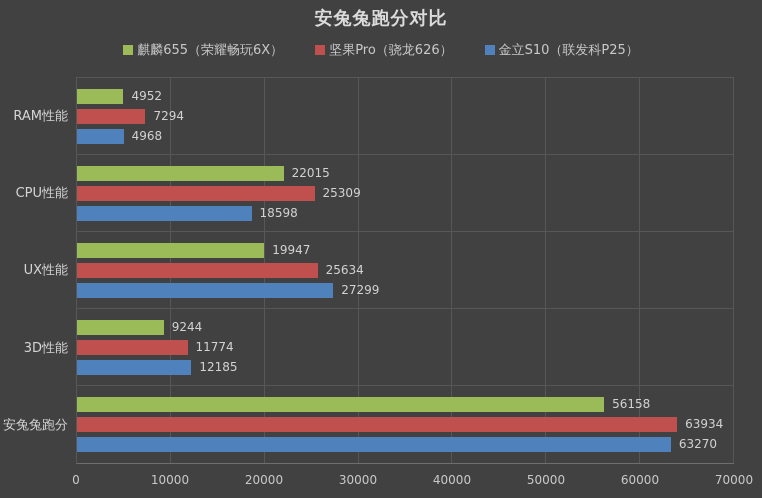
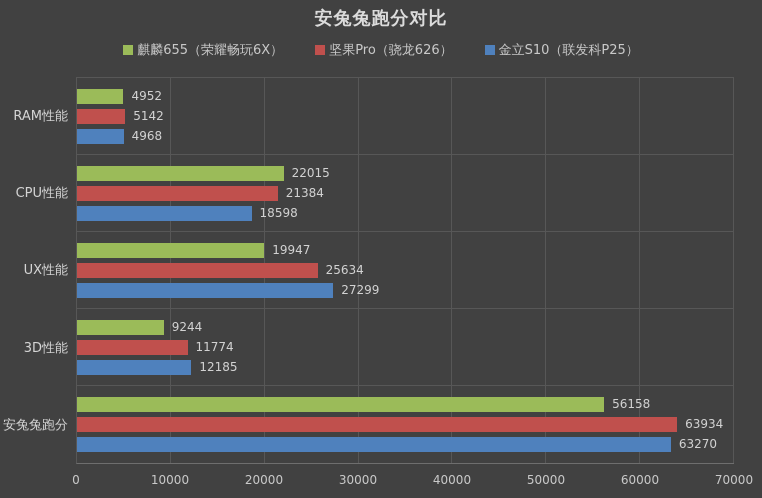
坚果Pro（骁龙626）/RAM性能: 7294 -> 5142
坚果Pro（骁龙626）/CPU性能: 25309 -> 21384
